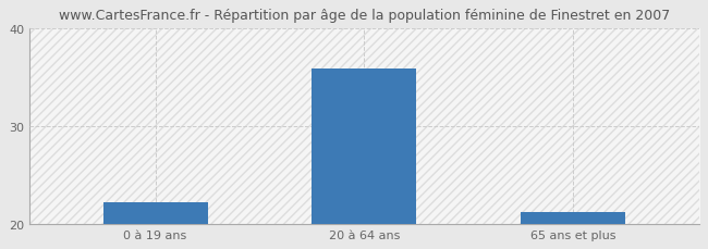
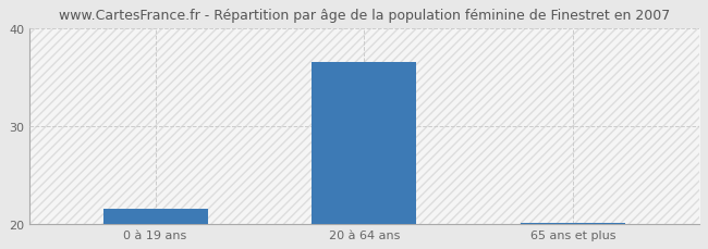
0 à 19 ans: 22.2 -> 21.5
20 à 64 ans: 35.8 -> 36.5
65 ans et plus: 21.2 -> 20.1
